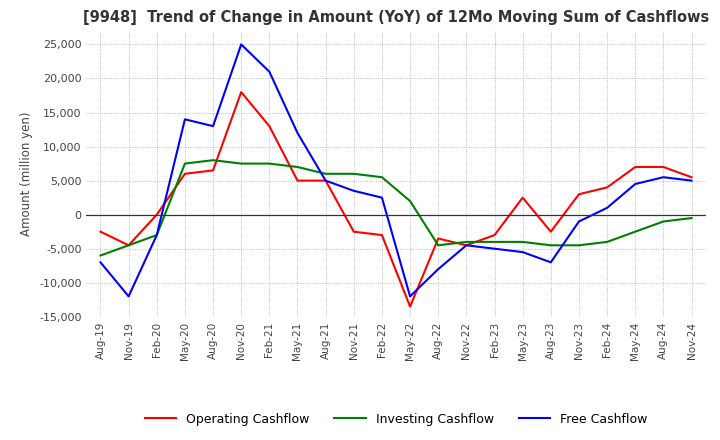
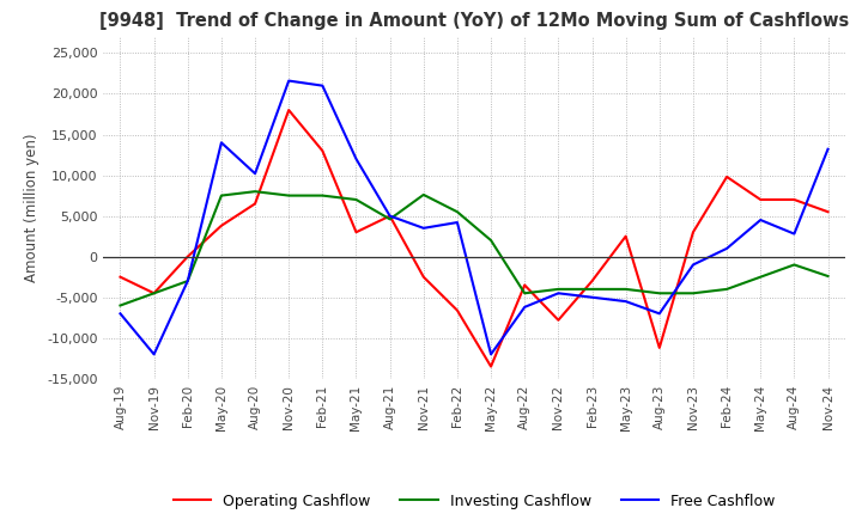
Operating Cashflow/May-20: 6,000 -> 3,800
Free Cashflow/Aug-20: 13,000 -> 10,200
Free Cashflow/Nov-20: 25,000 -> 21,600
Operating Cashflow/May-21: 5,000 -> 3,000
Investing Cashflow/Aug-21: 6,000 -> 4,600
Investing Cashflow/Nov-21: 6,000 -> 7,600
Operating Cashflow/Feb-22: -3,000 -> -6,600
Free Cashflow/Feb-22: 2,500 -> 4,200
Free Cashflow/Aug-22: -8,000 -> -6,200
Operating Cashflow/Nov-22: -4,500 -> -7,800
Operating Cashflow/Aug-23: -2,500 -> -11,200
Operating Cashflow/Feb-24: 4,000 -> 9,800
Free Cashflow/Aug-24: 5,500 -> 2,800
Investing Cashflow/Nov-24: -500 -> -2,400
Free Cashflow/Nov-24: 5,000 -> 13,200
